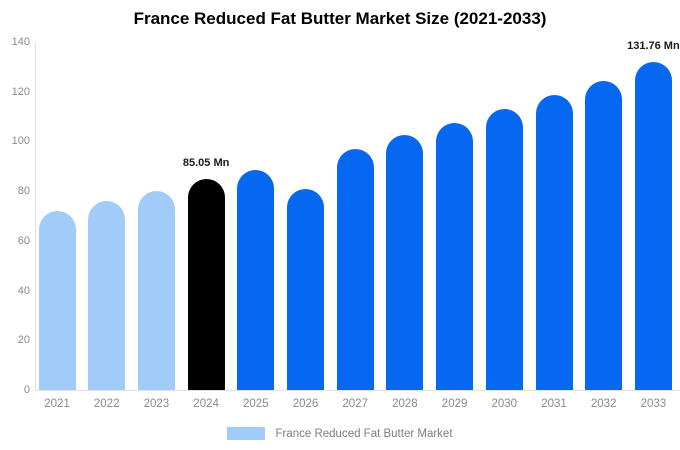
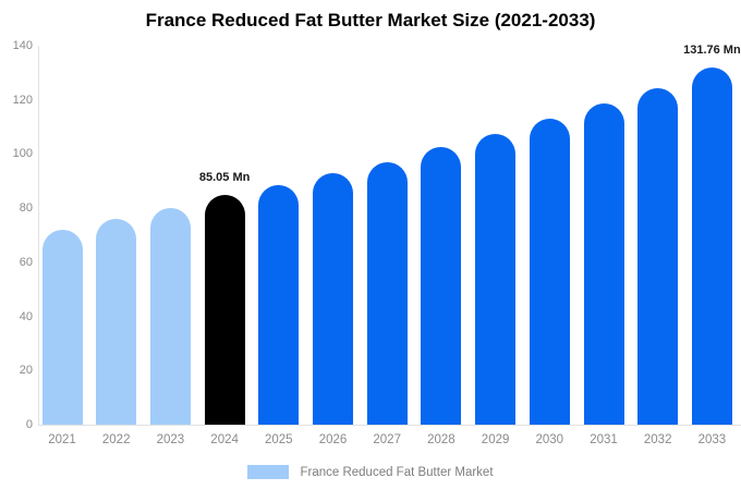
2026: 81 -> 93
